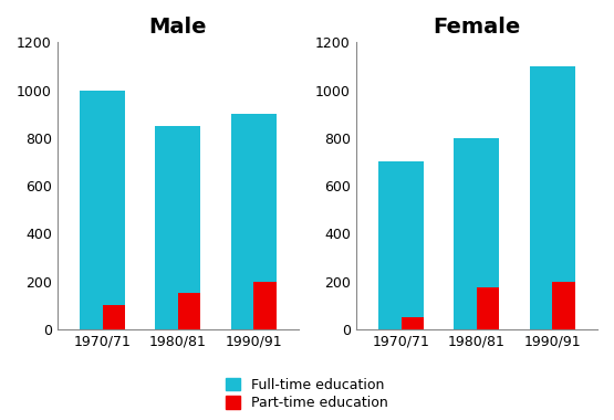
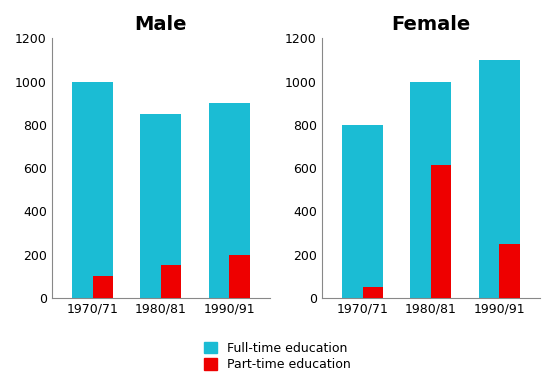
Female/Full-time education/1970/71: 700 -> 800
Female/Full-time education/1980/81: 800 -> 1000
Female/Part-time education/1980/81: 175 -> 615
Female/Part-time education/1990/91: 200 -> 250
